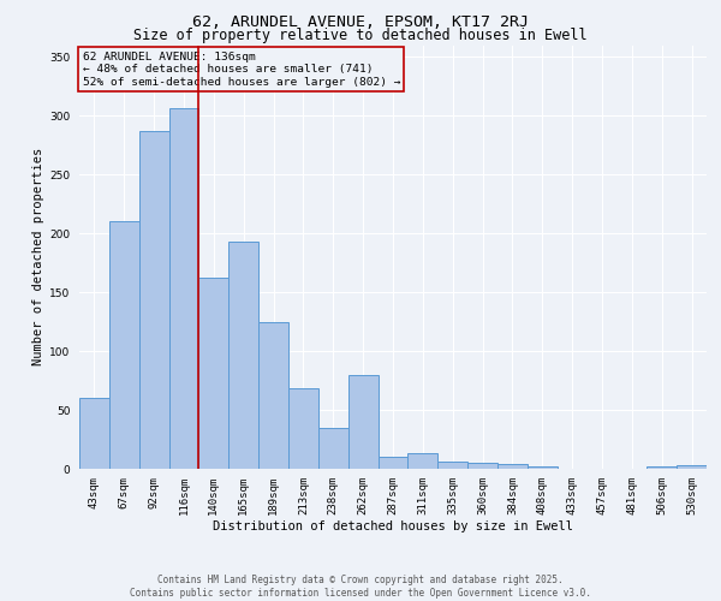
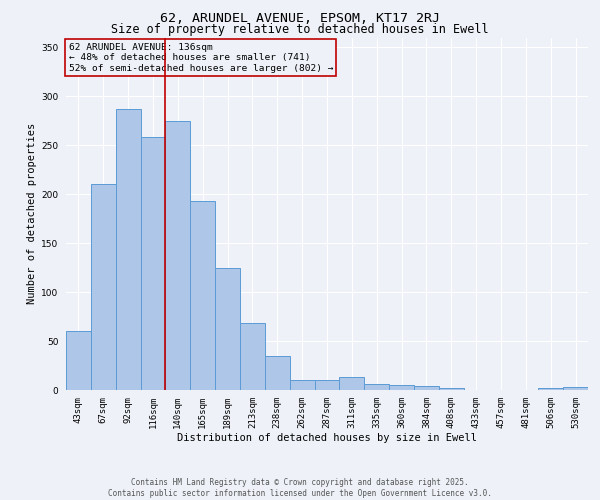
116sqm: 306 -> 258
140sqm: 162 -> 275
262sqm: 80 -> 10
